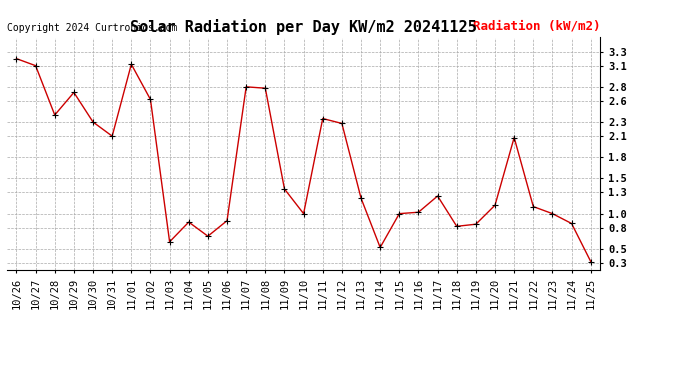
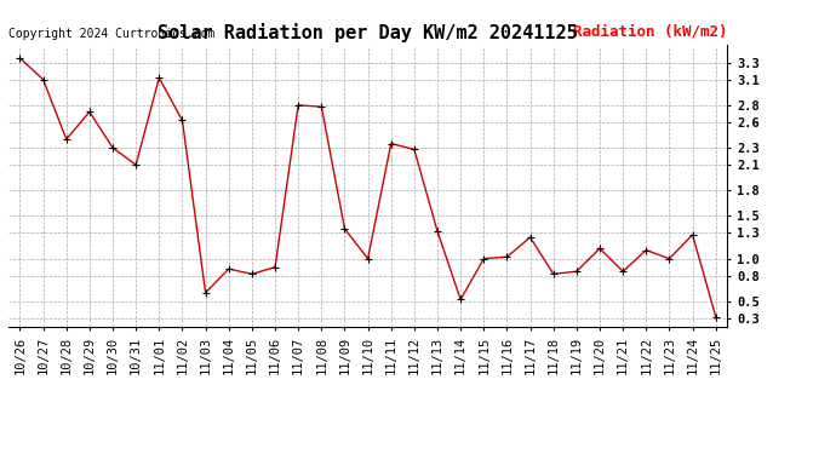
10/26: 3.20 -> 3.35
11/05: 0.68 -> 0.82
11/13: 1.22 -> 1.32
11/21: 2.08 -> 0.85
11/24: 0.86 -> 1.28
